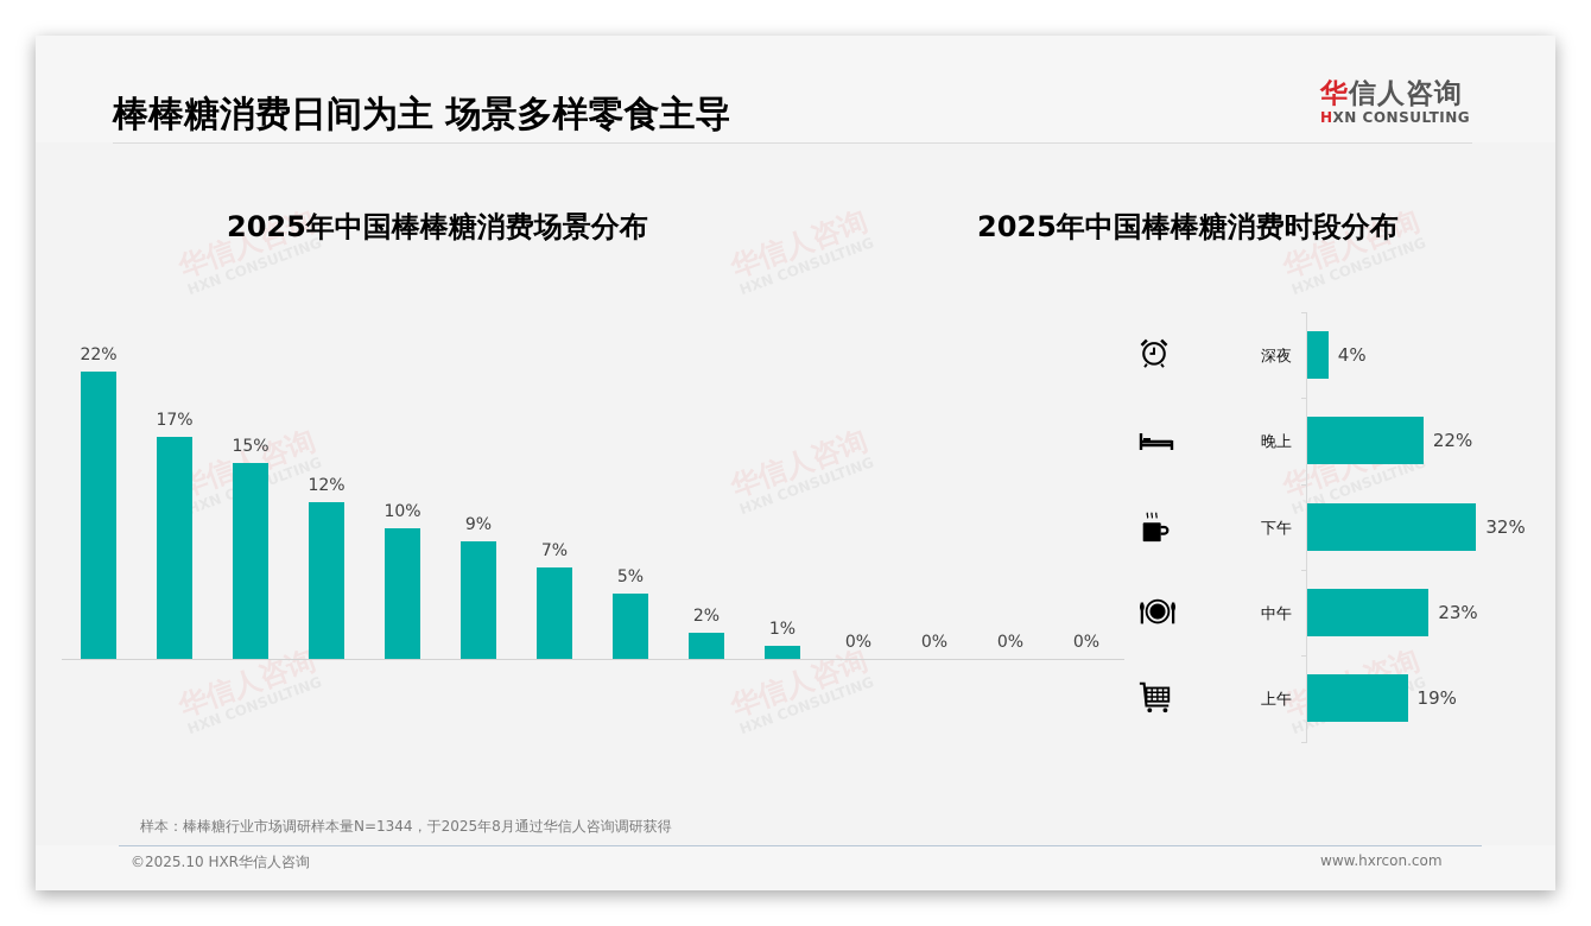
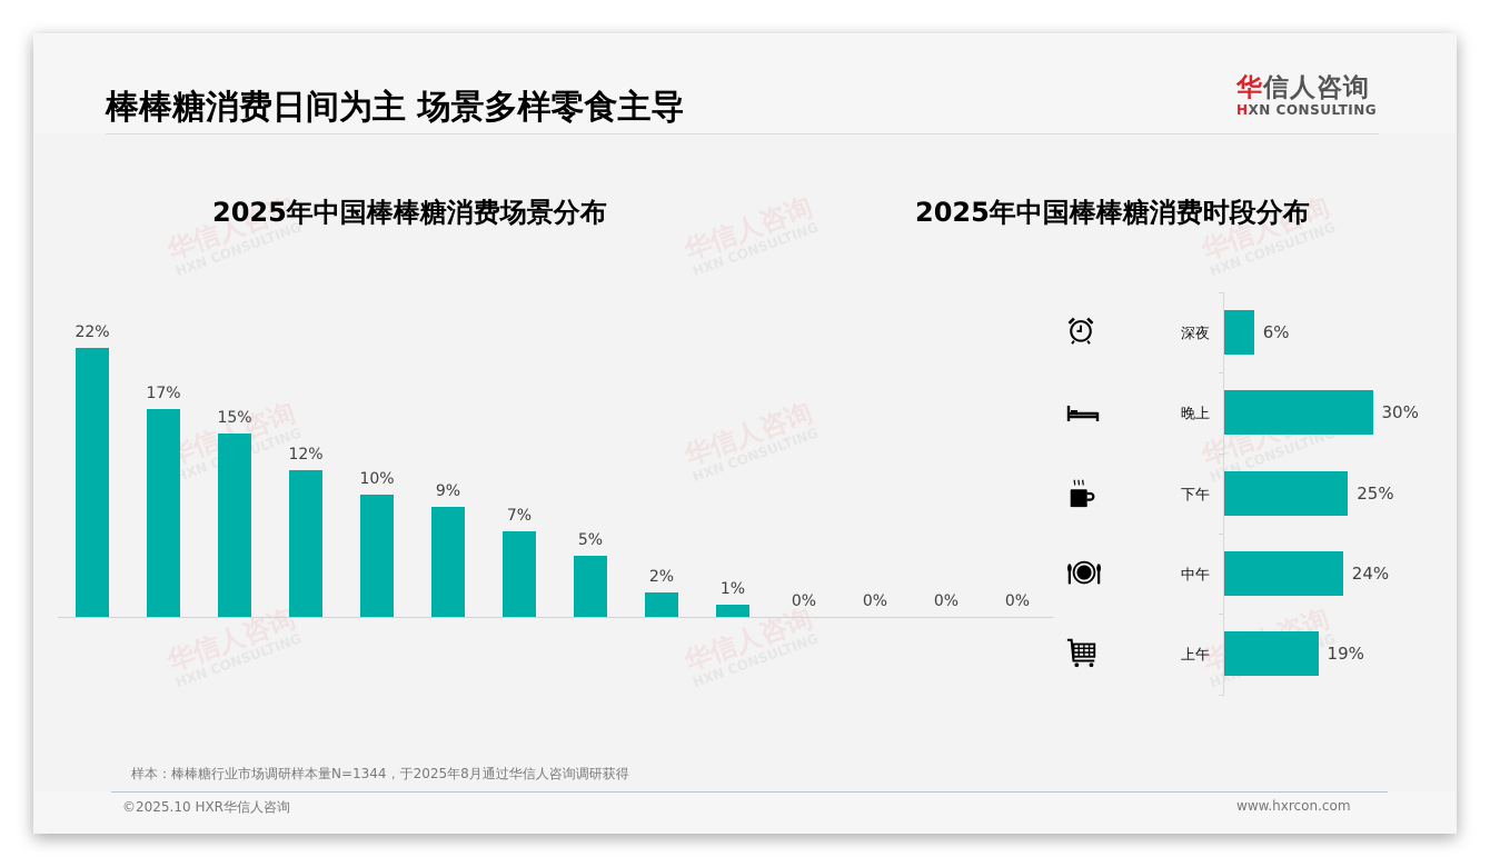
2025年中国棒棒糖消费时段分布/深夜: 4% -> 6%
2025年中国棒棒糖消费时段分布/晚上: 22% -> 30%
2025年中国棒棒糖消费时段分布/下午: 32% -> 25%
2025年中国棒棒糖消费时段分布/中午: 23% -> 24%
